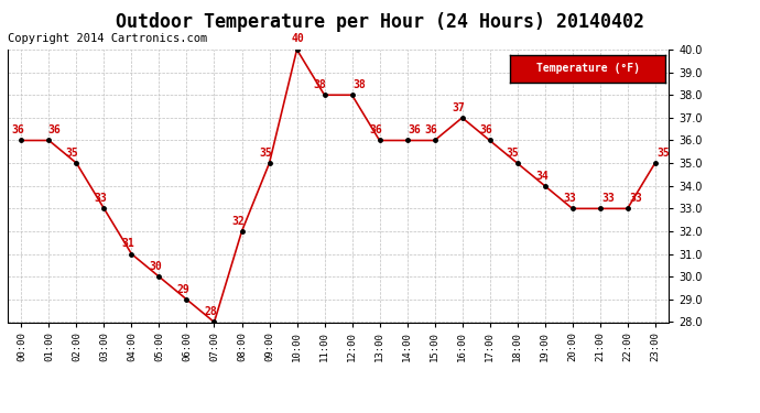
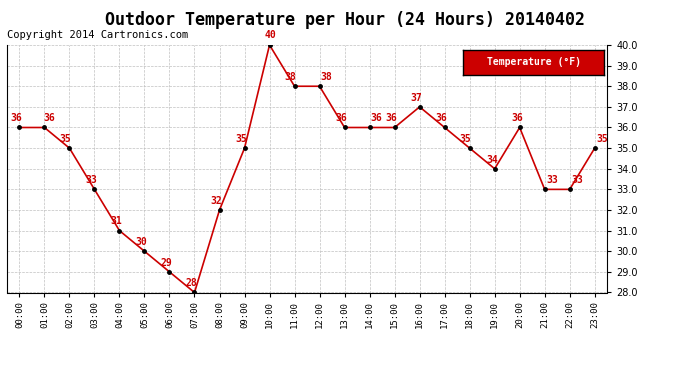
20:00: 33 -> 36
